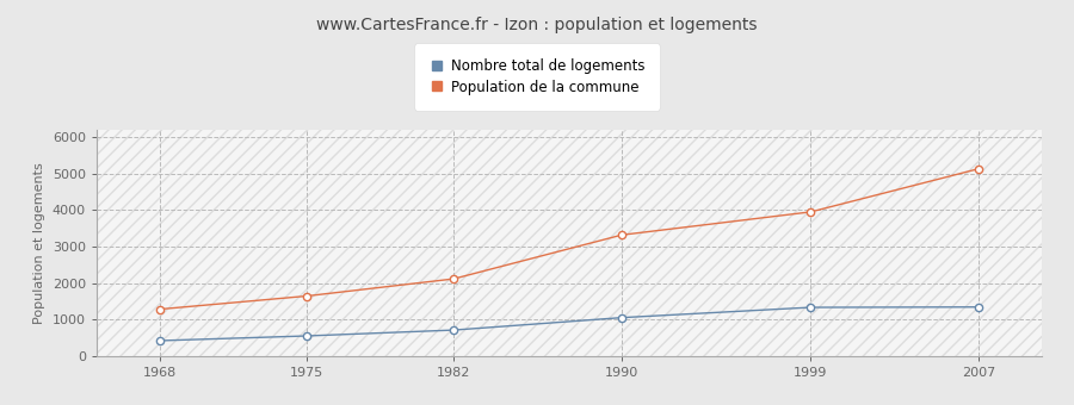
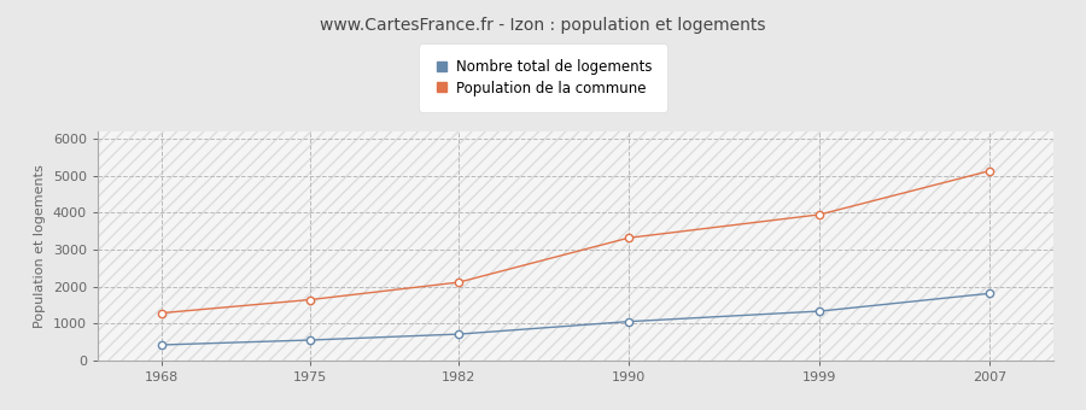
Nombre total de logements/2007: 1350 -> 1820
